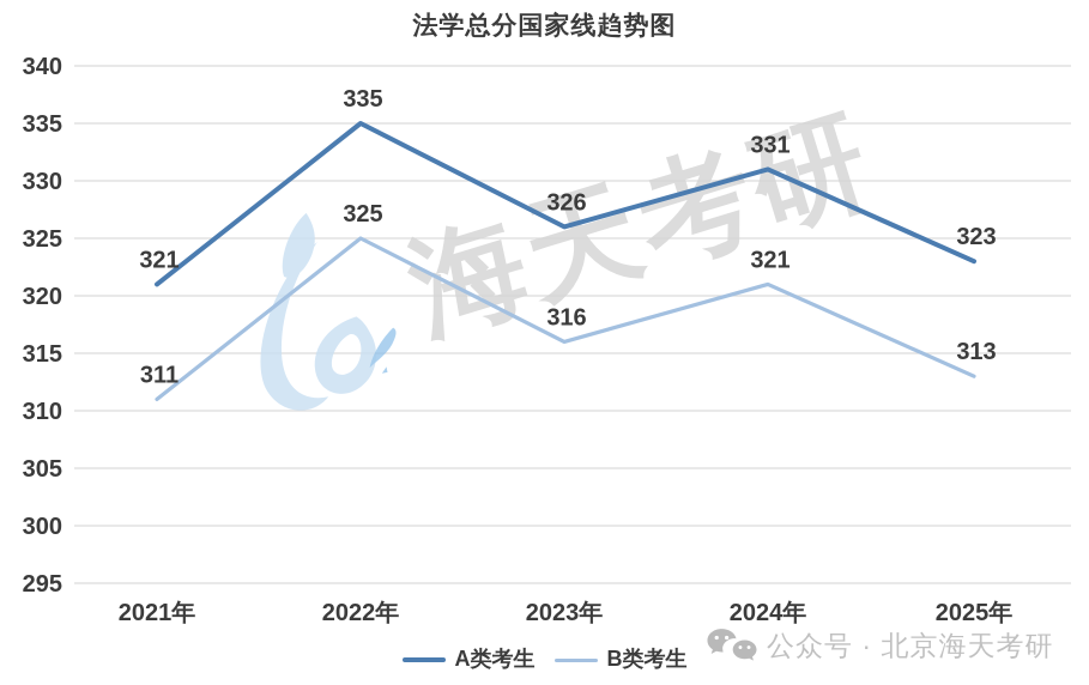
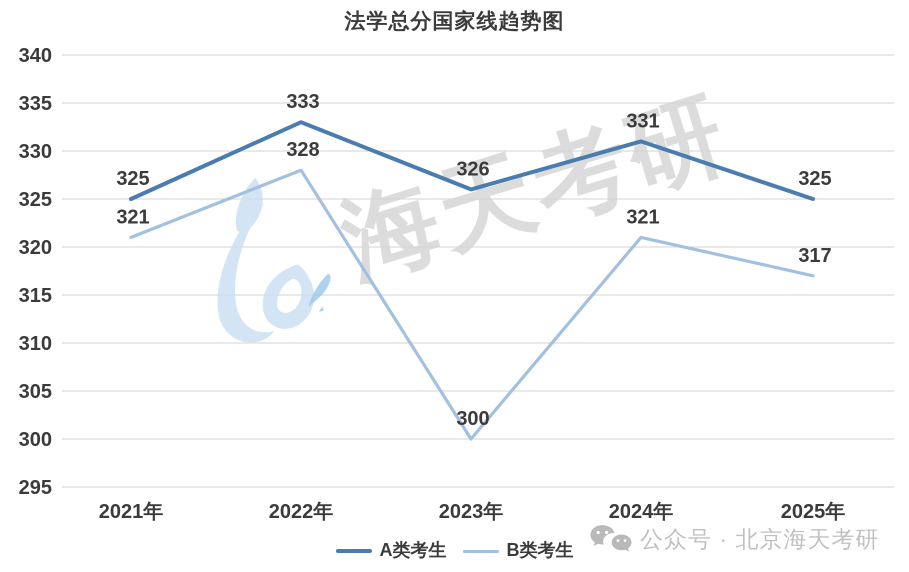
A类考生/2021年: 321 -> 325
B类考生/2021年: 311 -> 321
A类考生/2022年: 335 -> 333
B类考生/2022年: 325 -> 328
B类考生/2023年: 316 -> 300
A类考生/2025年: 323 -> 325
B类考生/2025年: 313 -> 317
